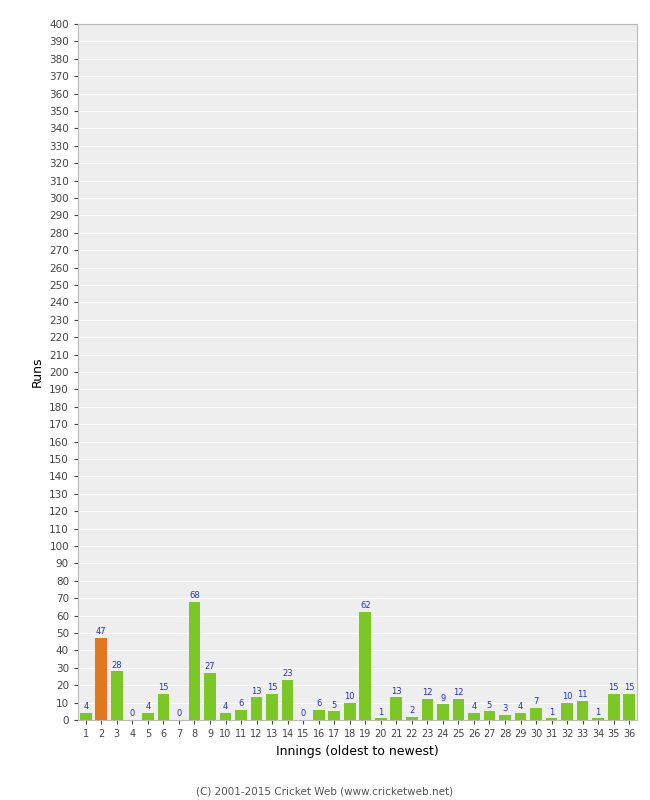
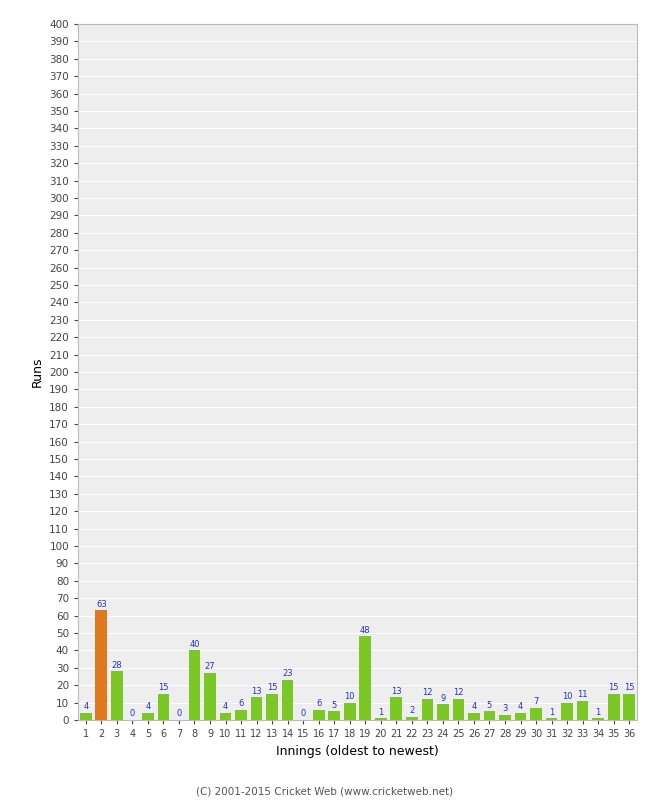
2: 47 -> 63
8: 68 -> 40
19: 62 -> 48
